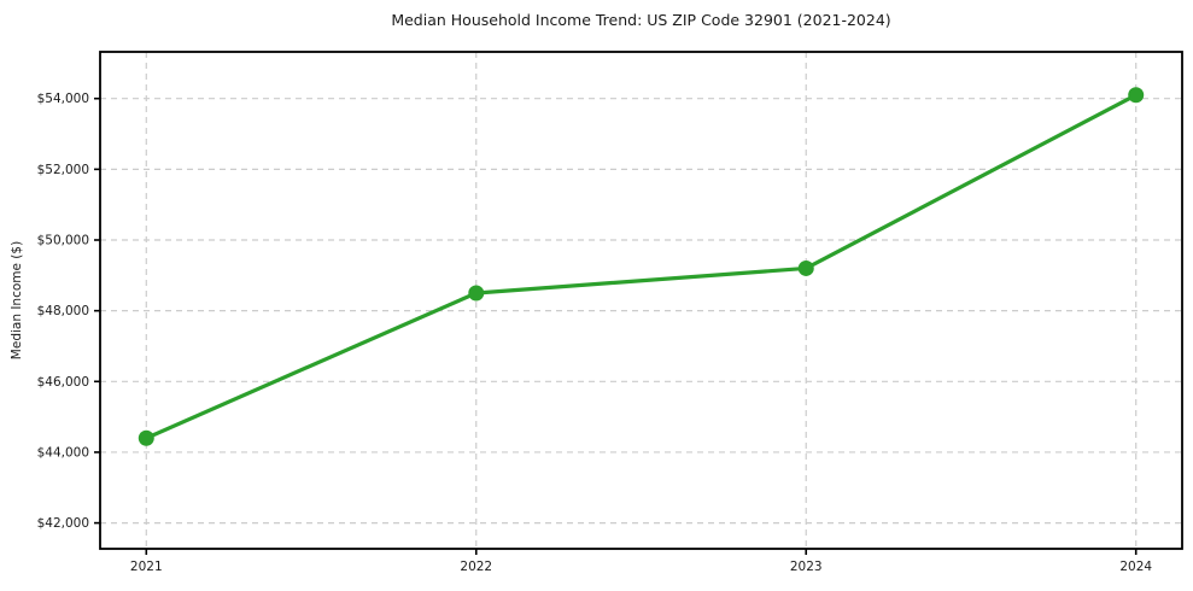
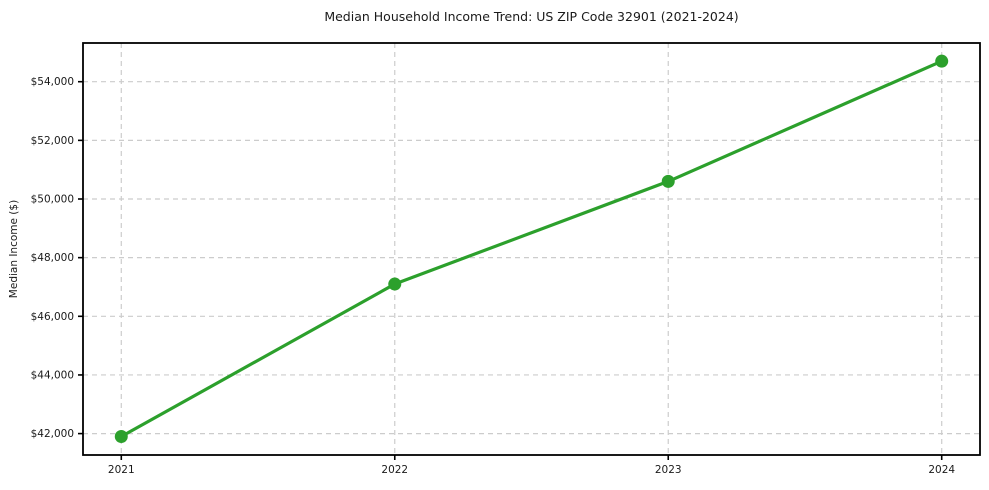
2021: $44400 -> $41900
2022: $48500 -> $47100
2023: $49200 -> $50600
2024: $54100 -> $54700
